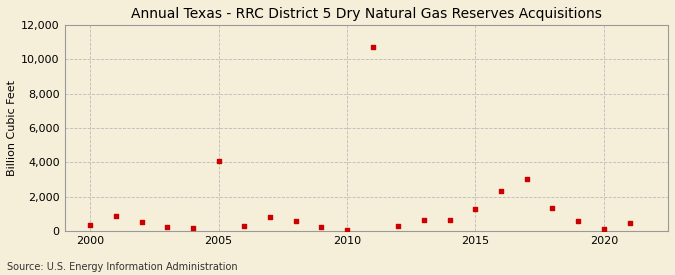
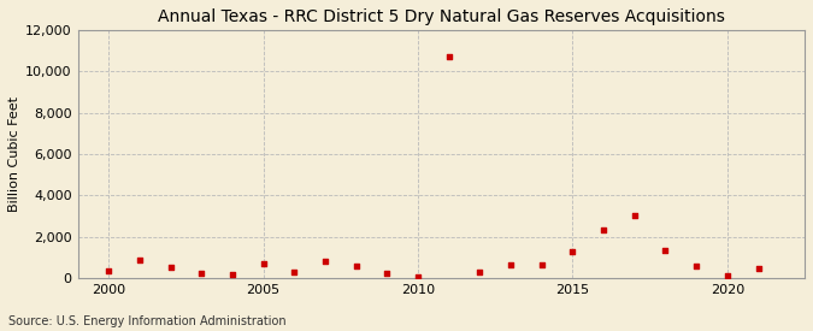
2005: 4,100 -> 700
